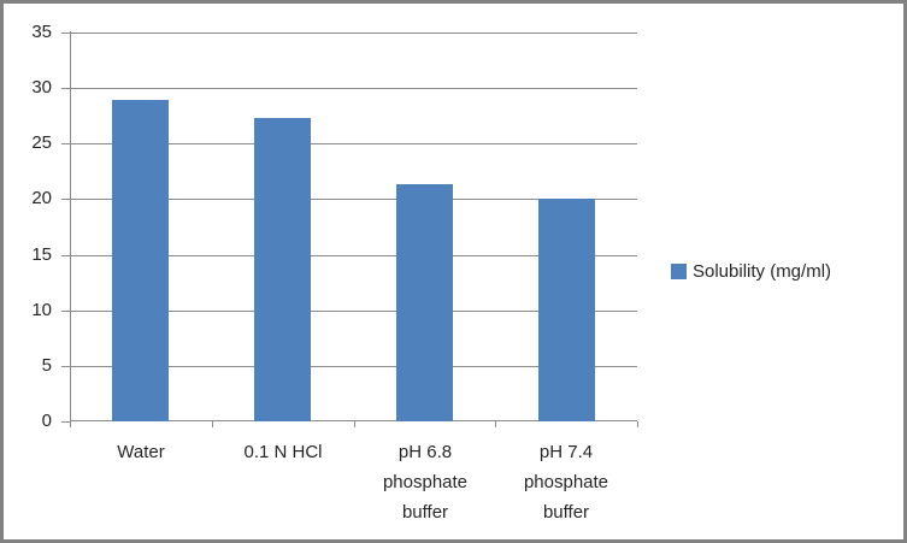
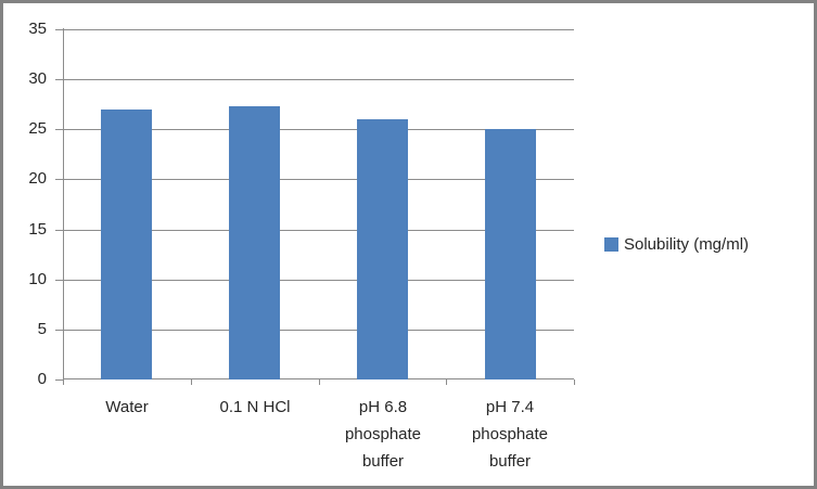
Water: 29 -> 27
pH 6.8 phosphate buffer: 21 -> 26
pH 7.4 phosphate buffer: 20 -> 25
